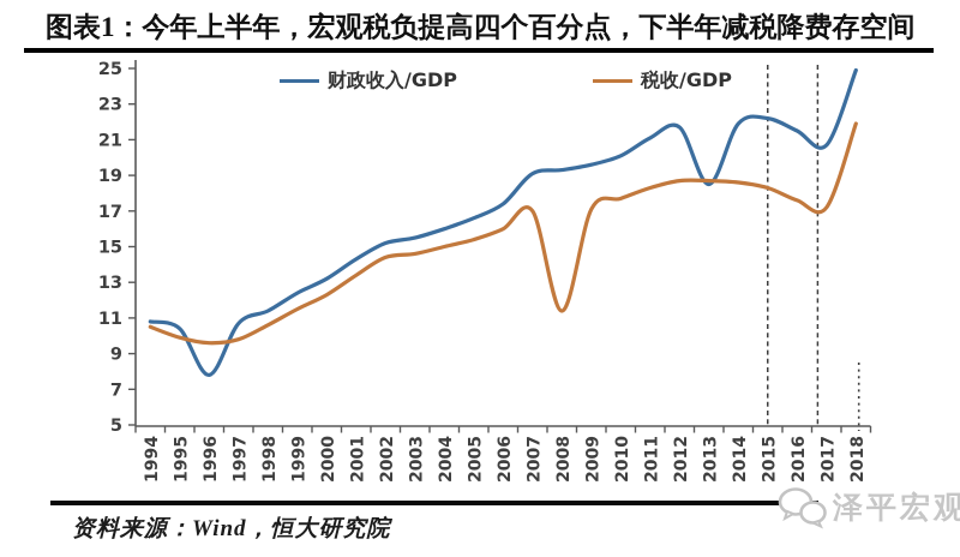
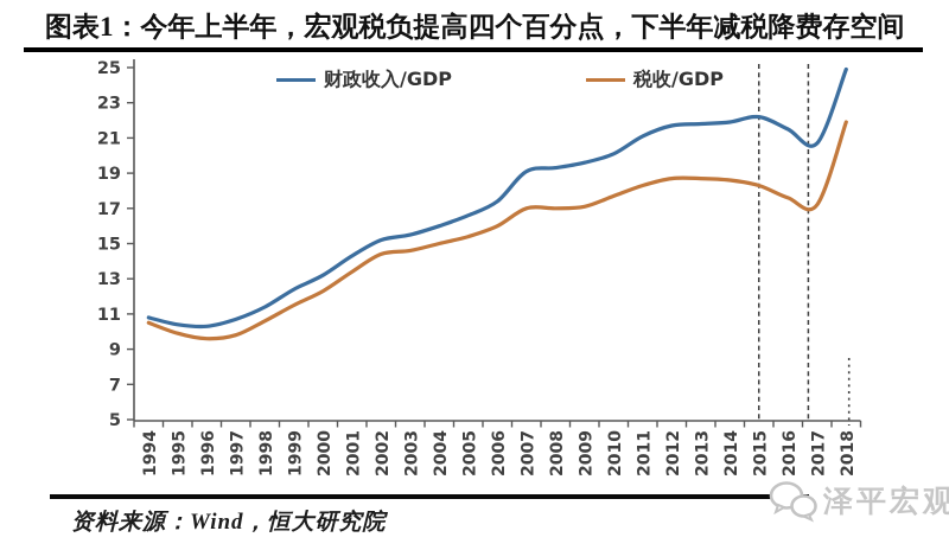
财政收入/GDP/1996: 7.8 -> 10.3
税收/GDP/2008: 11.4 -> 17.0
财政收入/GDP/2013: 18.5 -> 21.8
